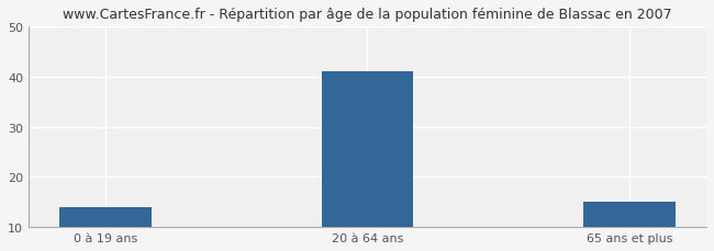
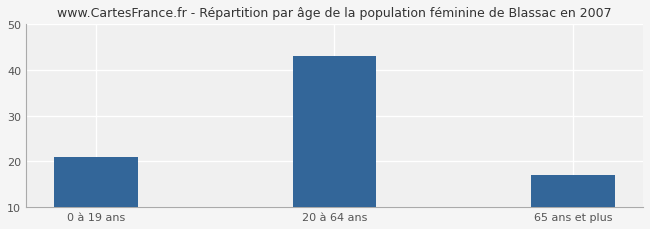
0 à 19 ans: 14 -> 21
20 à 64 ans: 41 -> 43
65 ans et plus: 15 -> 17
